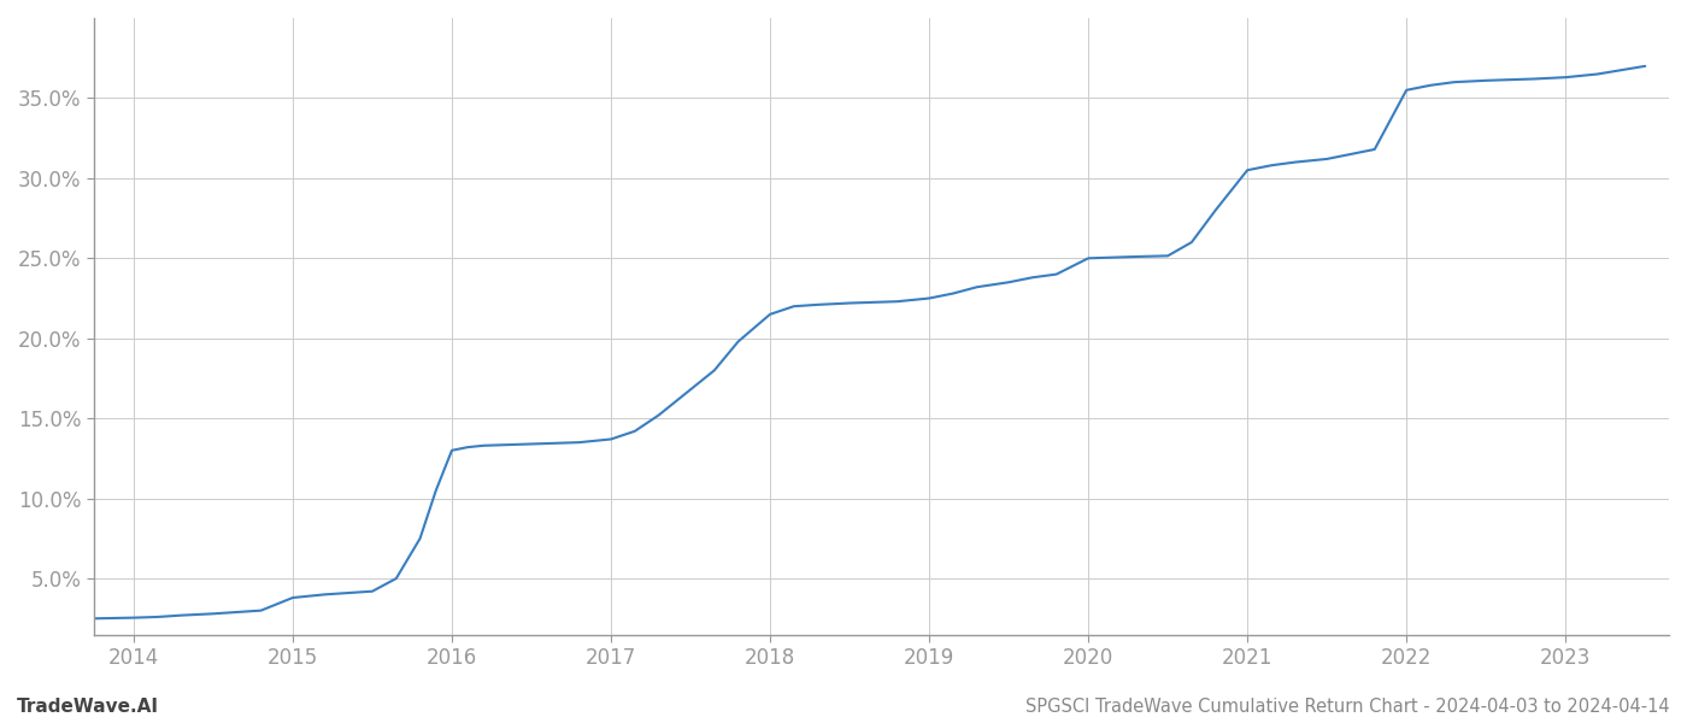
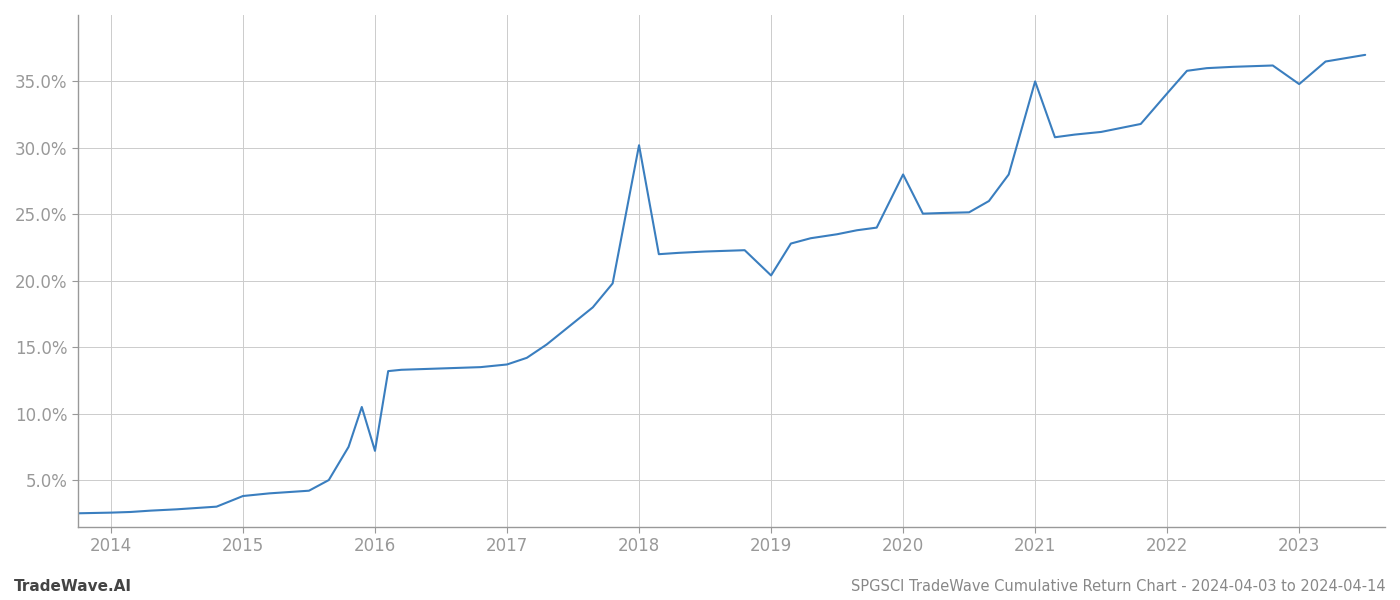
2016: 13.0% -> 7.2%
2018: 21.5% -> 30.2%
2019: 22.5% -> 20.4%
2020: 25.0% -> 28.0%
2021: 30.5% -> 35.0%
2022: 35.5% -> 34.1%
2023: 36.3% -> 34.8%
